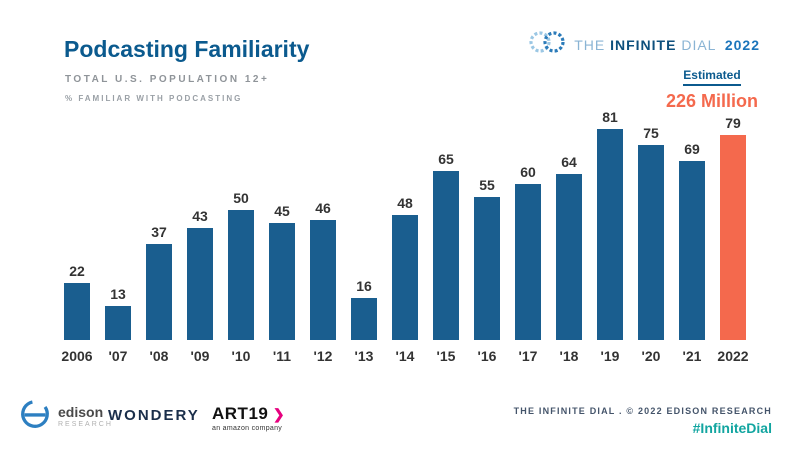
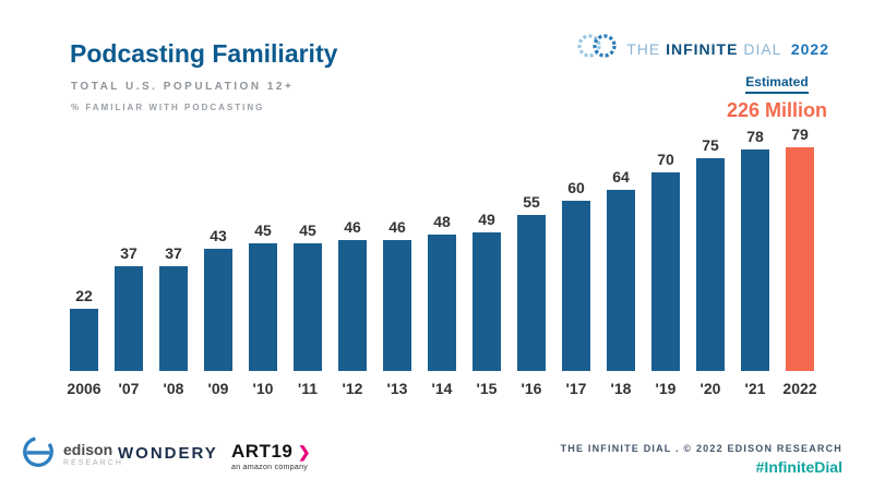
'07: 13 -> 37
'10: 50 -> 45
'13: 16 -> 46
'15: 65 -> 49
'19: 81 -> 70
'21: 69 -> 78
